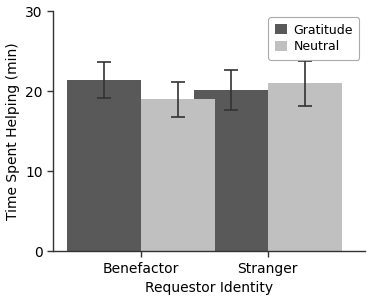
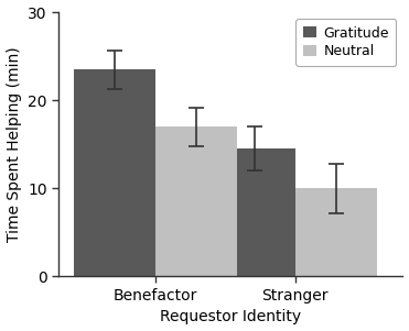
Gratitude/Benefactor: 21.4 -> 23.5
Neutral/Benefactor: 19 -> 17
Gratitude/Stranger: 20.2 -> 14.5
Neutral/Stranger: 21 -> 10
